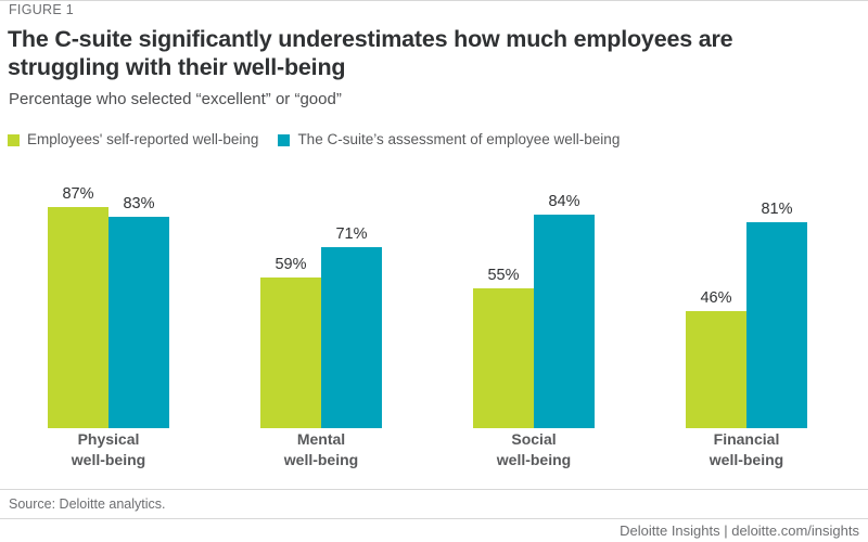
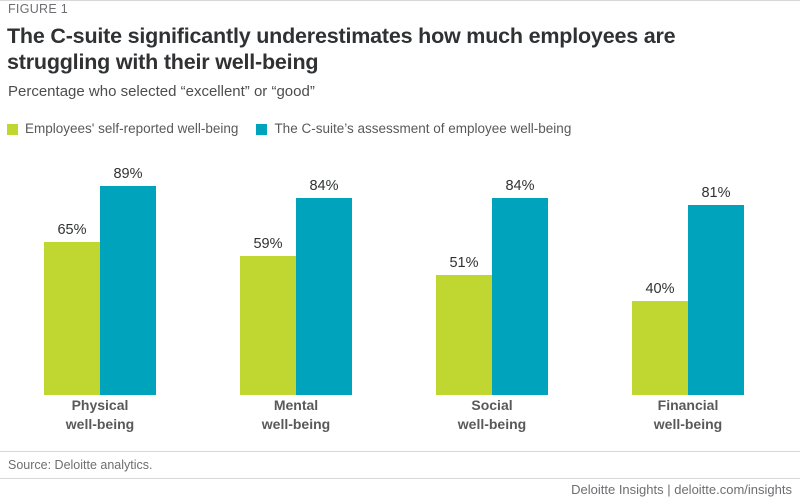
Employees' self-reported well-being/Physical well-being: 87% -> 65%
The C-suite’s assessment of employee well-being/Physical well-being: 83% -> 89%
The C-suite’s assessment of employee well-being/Mental well-being: 71% -> 84%
Employees' self-reported well-being/Social well-being: 55% -> 51%
Employees' self-reported well-being/Financial well-being: 46% -> 40%
